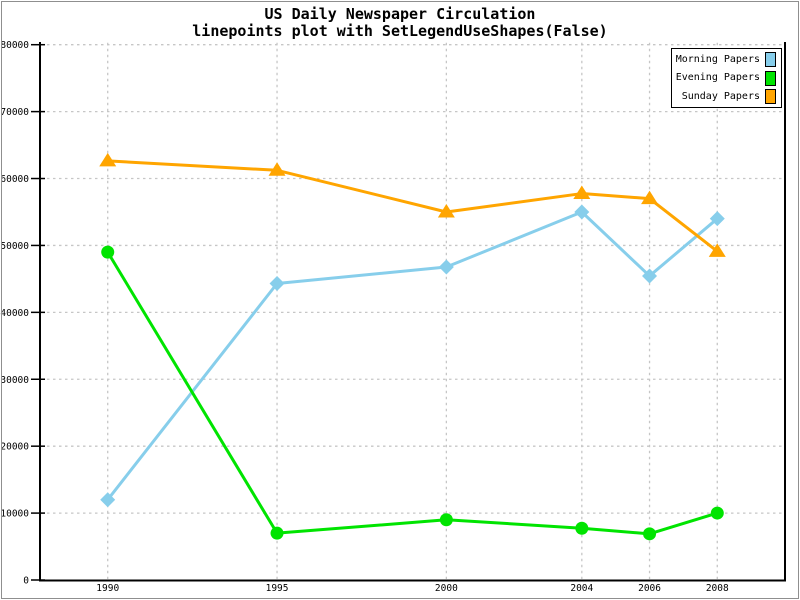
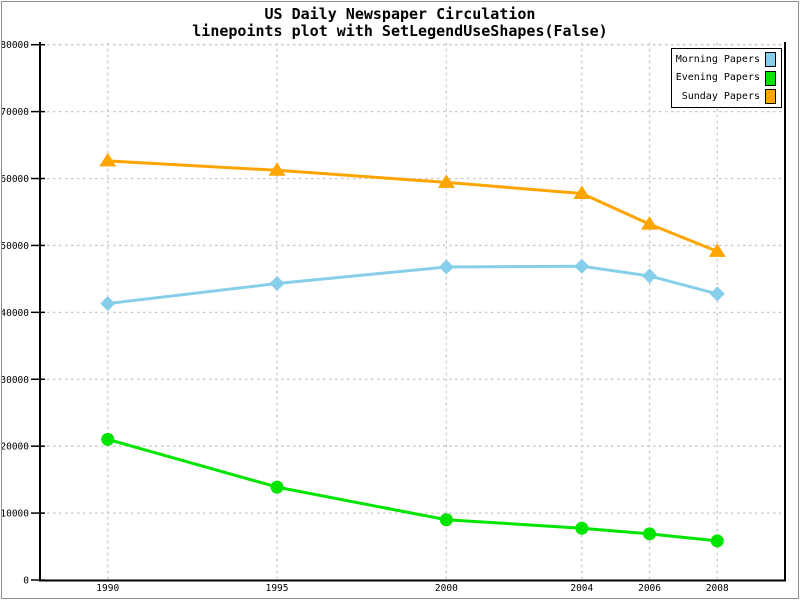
Morning Papers/1990: 12000 -> 41000
Evening Papers/1990: 49000 -> 21000
Evening Papers/1995: 7000 -> 14000
Sunday Papers/2000: 55000 -> 59000
Morning Papers/2004: 55000 -> 47000
Sunday Papers/2006: 57000 -> 53000
Morning Papers/2008: 54000 -> 43000
Evening Papers/2008: 10000 -> 6000
